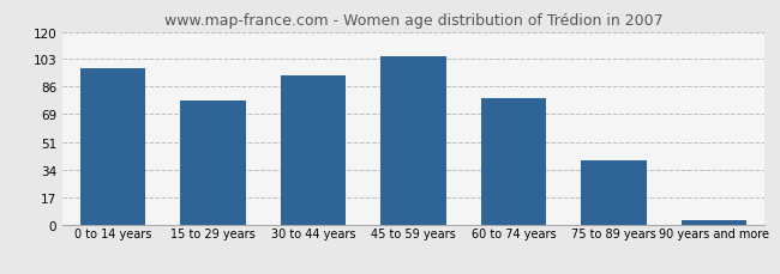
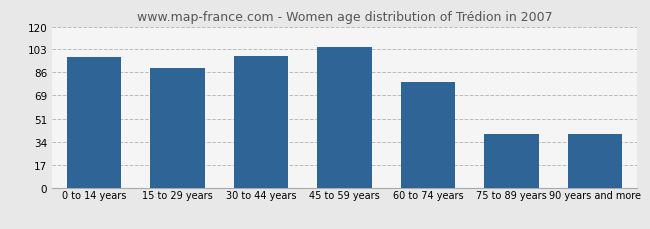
15 to 29 years: 77 -> 89
30 to 44 years: 93 -> 98
90 years and more: 3 -> 40
